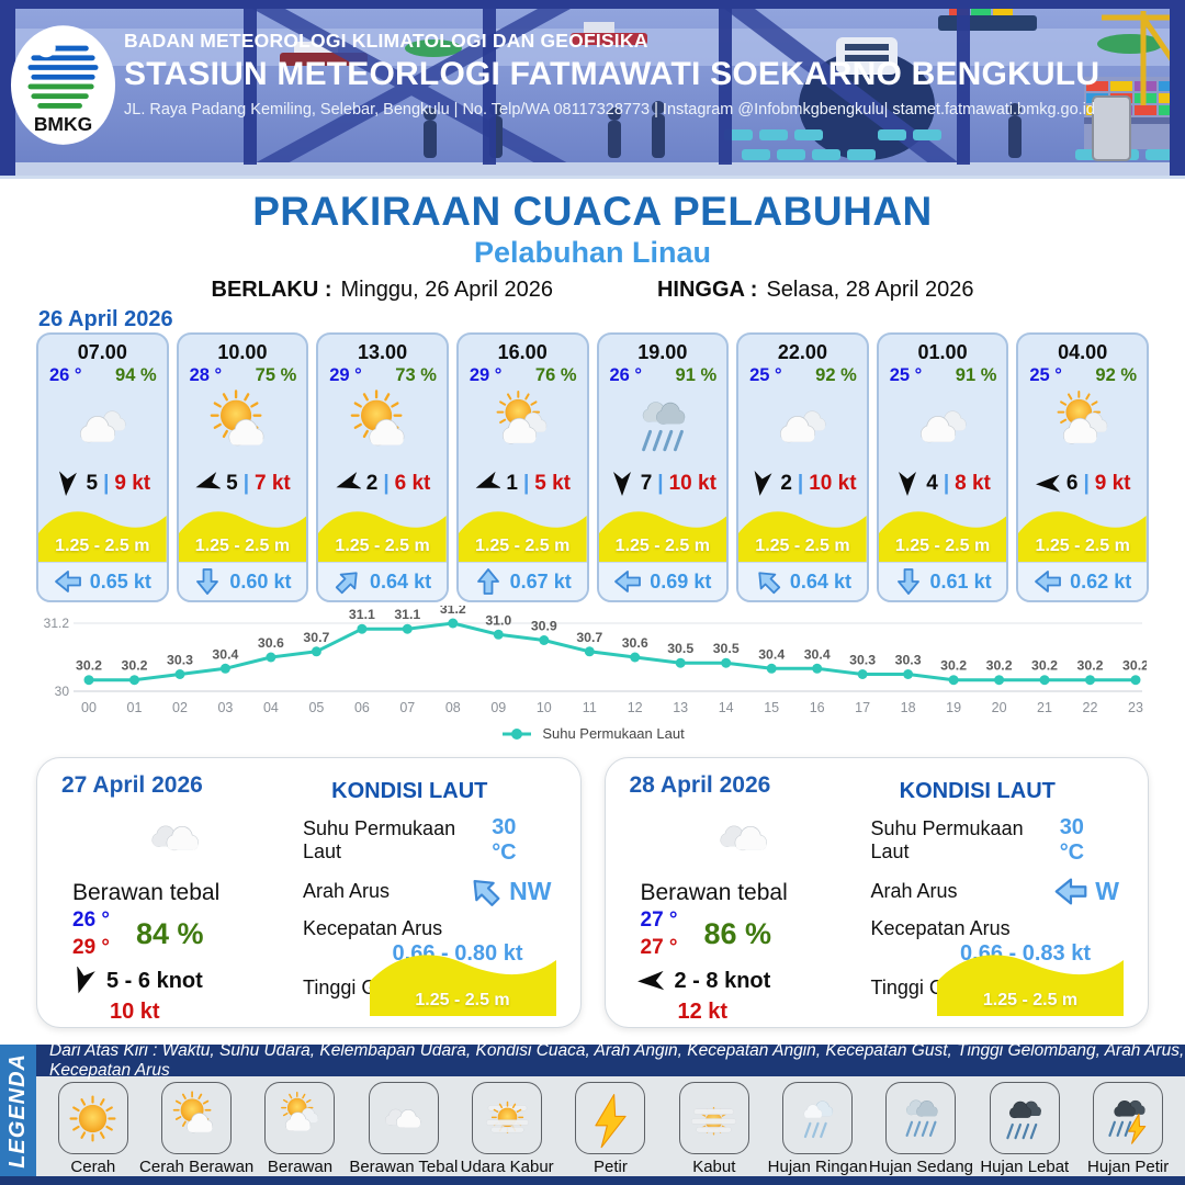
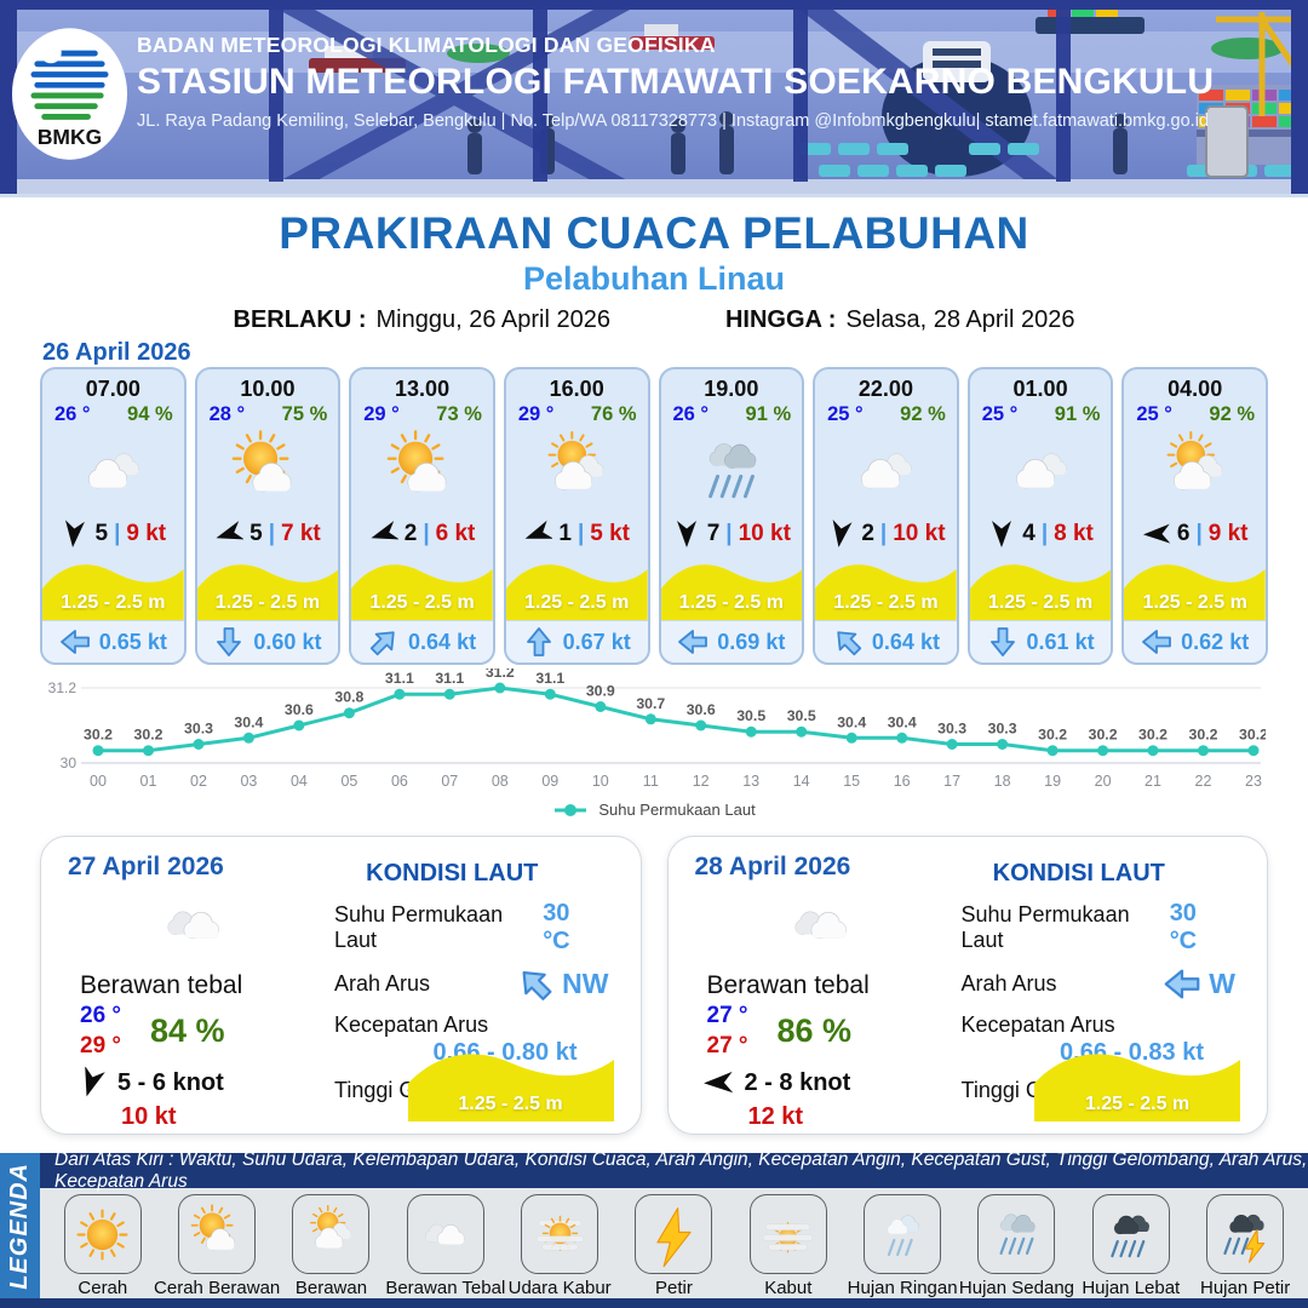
05: 30.7 -> 30.8
09: 31.0 -> 31.1
